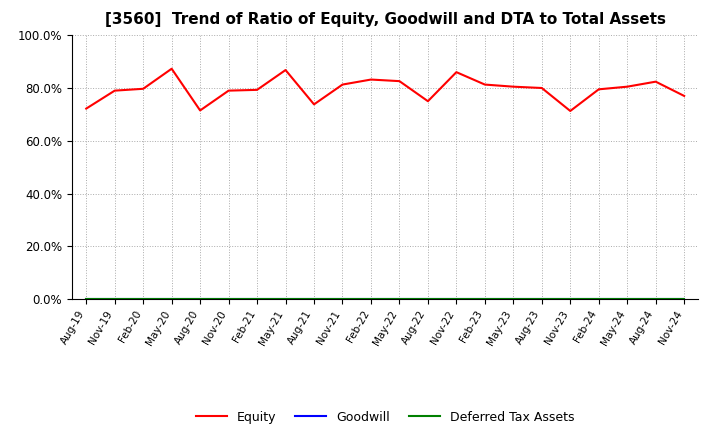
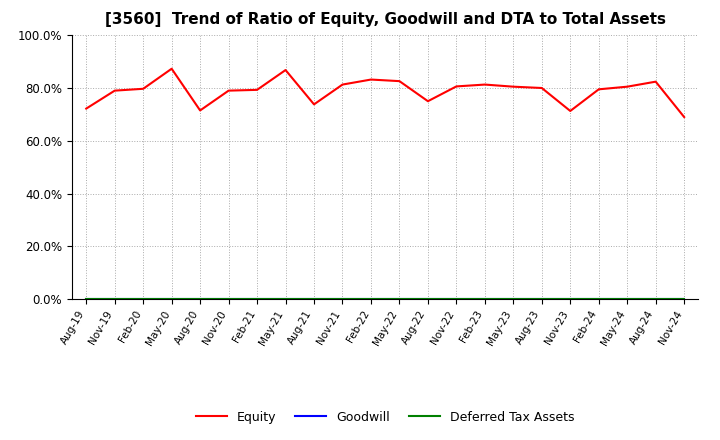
Equity/Nov-22: 86.0% -> 80.6%
Equity/Nov-24: 77.0% -> 69.0%
